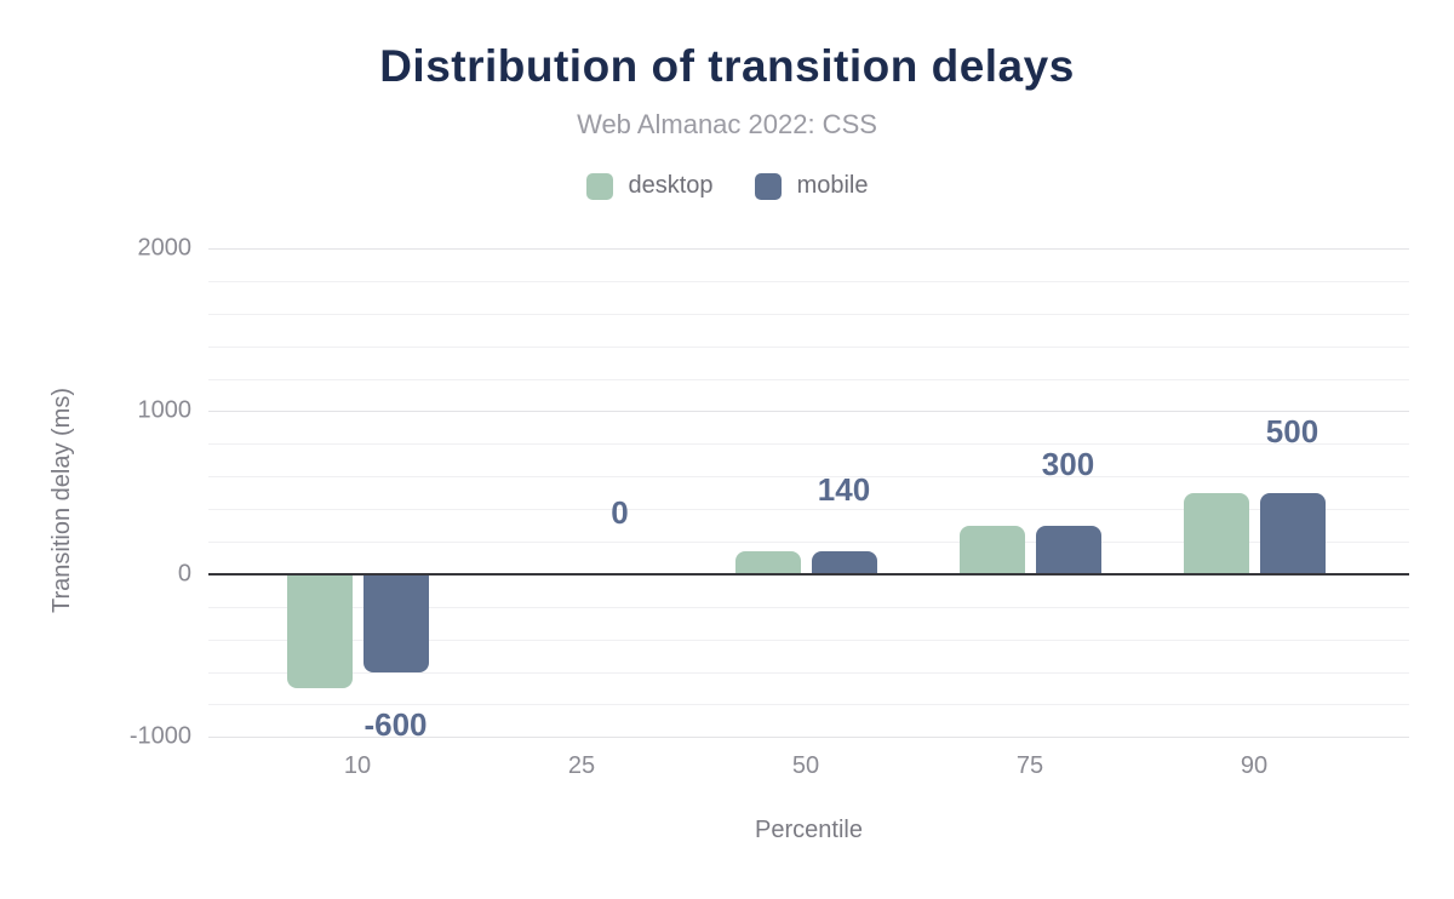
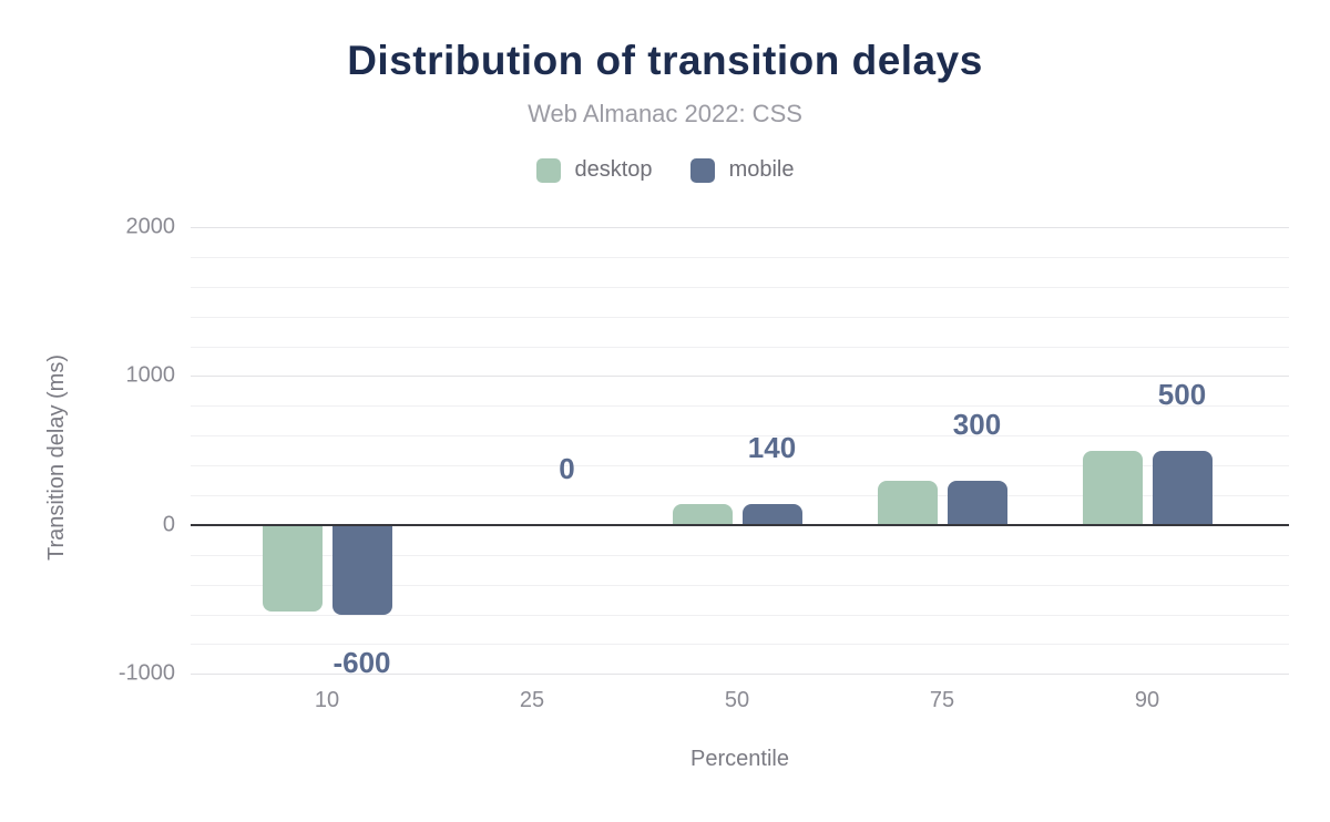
desktop/10: -700 -> -580
